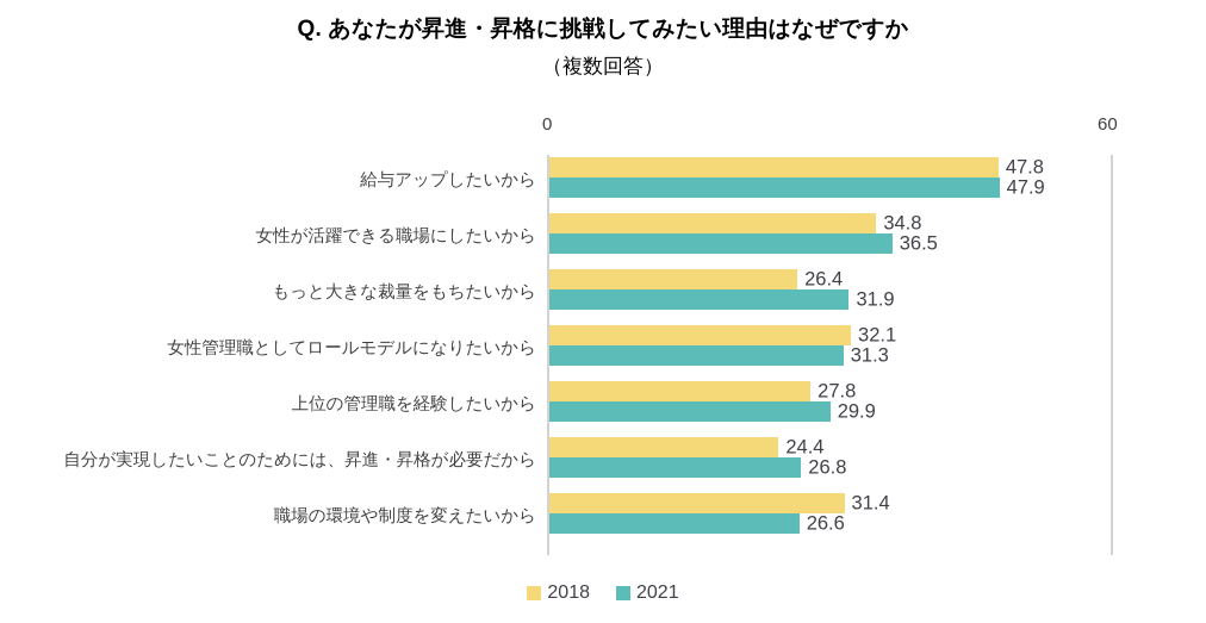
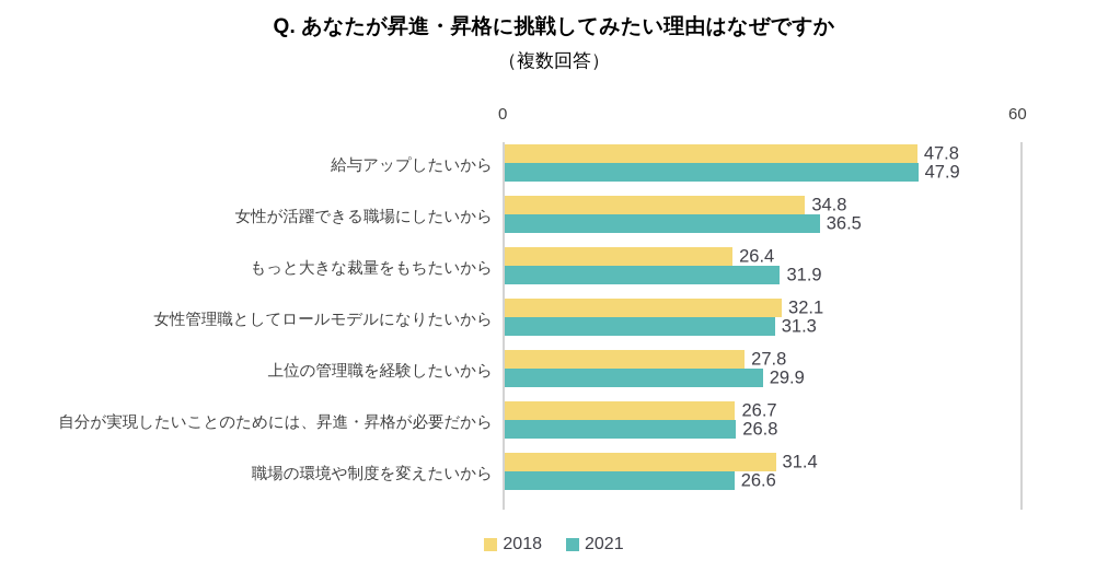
2018/自分が実現したいことのためには、昇進・昇格が必要だから: 24.4 -> 26.7
